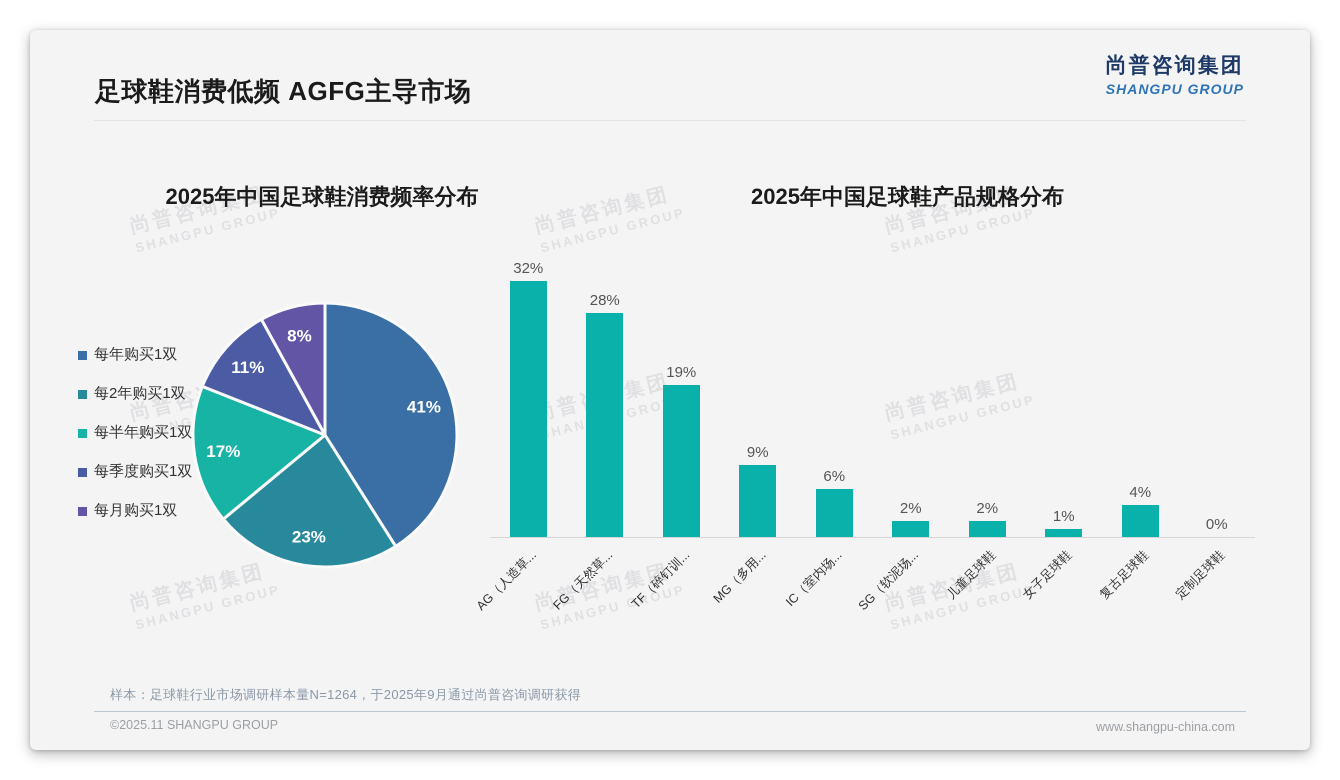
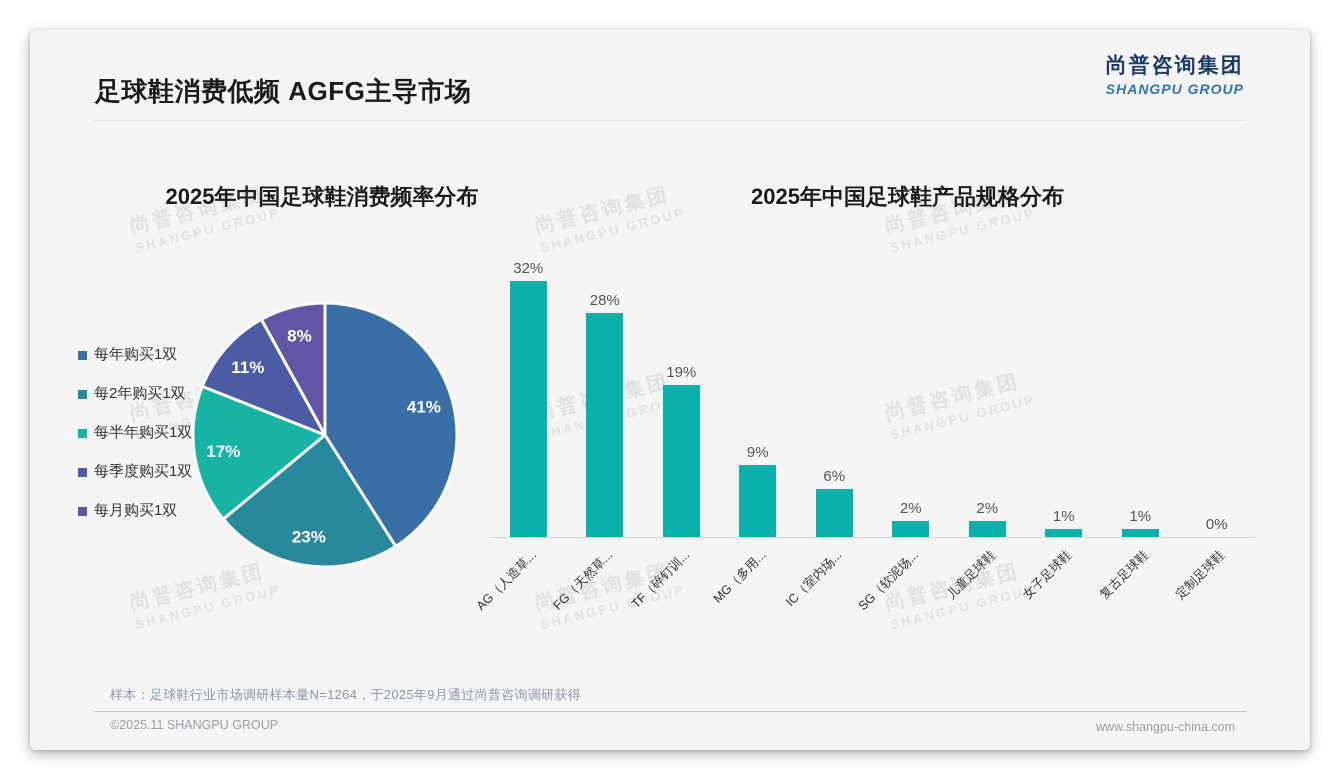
2025年中国足球鞋产品规格分布/复古足球鞋: 4% -> 1%
